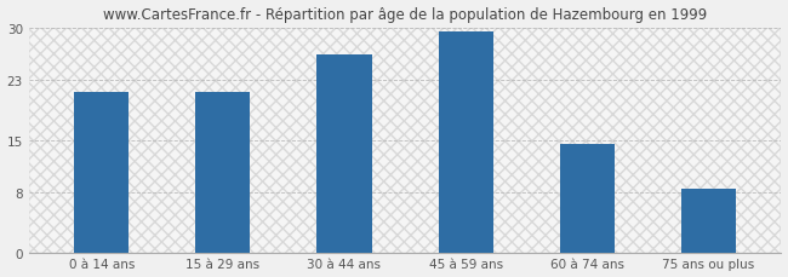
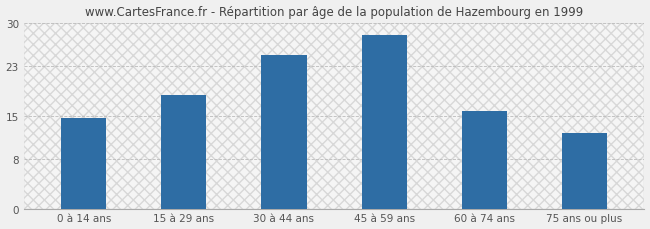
0 à 14 ans: 21.5 -> 14.6
15 à 29 ans: 21.5 -> 18.4
30 à 44 ans: 26.5 -> 24.8
45 à 59 ans: 29.5 -> 28.0
60 à 74 ans: 14.5 -> 15.8
75 ans ou plus: 8.5 -> 12.2
